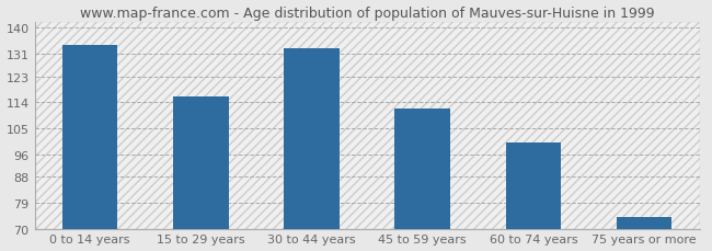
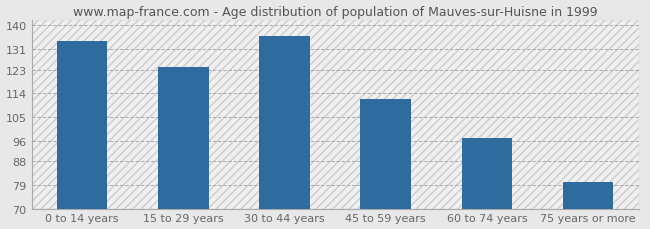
15 to 29 years: 116 -> 124
30 to 44 years: 133 -> 136
60 to 74 years: 100 -> 97
75 years or more: 74 -> 80
